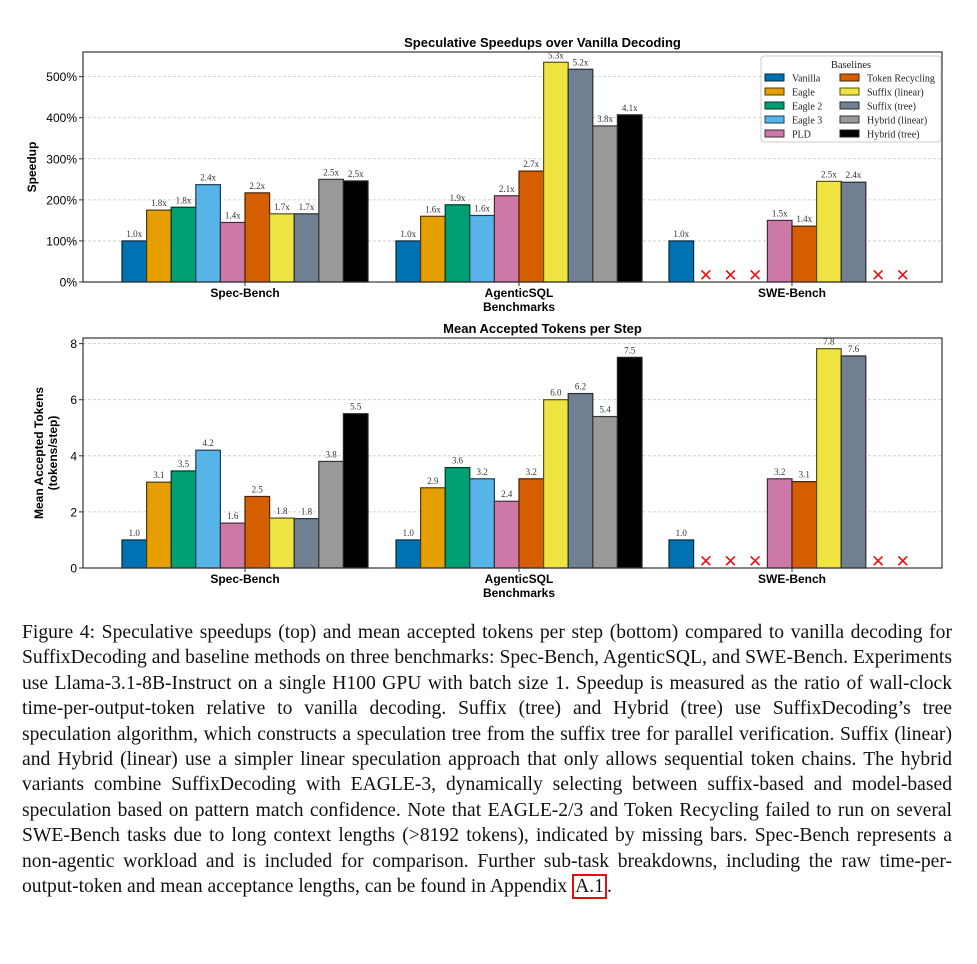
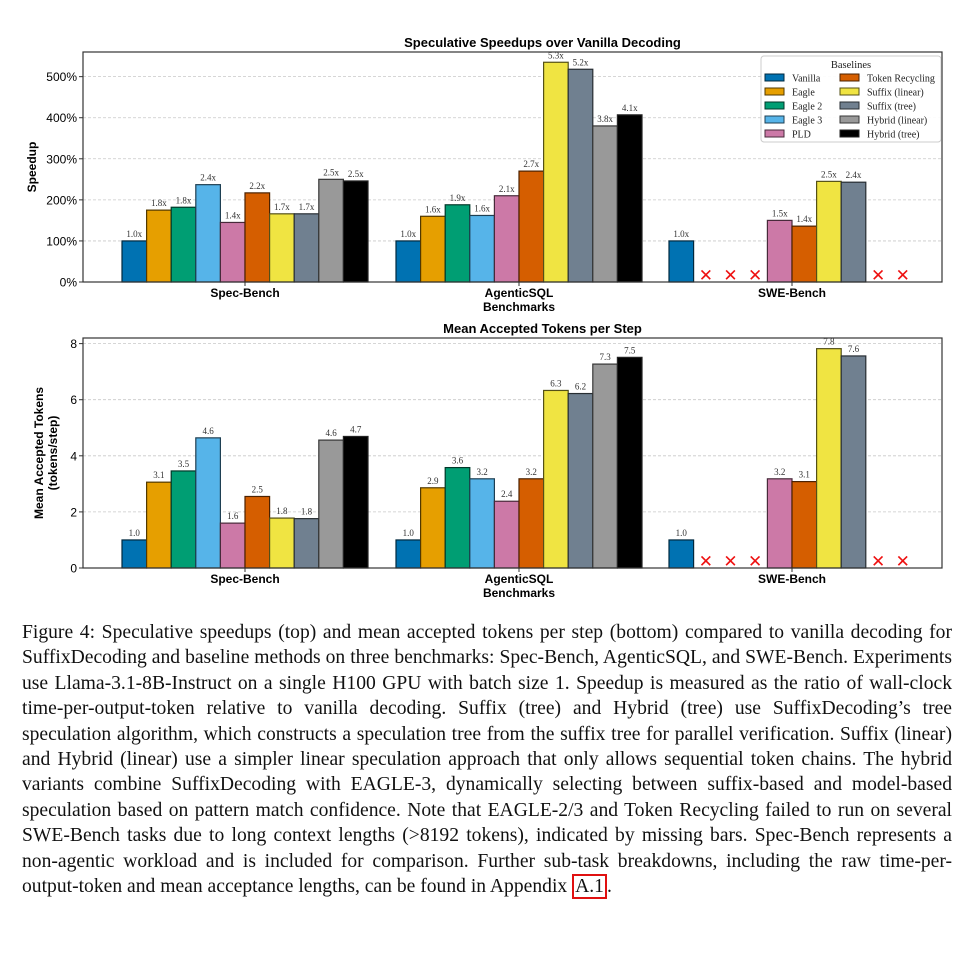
Mean Accepted Tokens per Step/Eagle 3/Spec-Bench: 4.2 -> 4.6
Mean Accepted Tokens per Step/Hybrid (linear)/Spec-Bench: 3.8 -> 4.6
Mean Accepted Tokens per Step/Hybrid (tree)/Spec-Bench: 5.5 -> 4.7
Mean Accepted Tokens per Step/Suffix (linear)/AgenticSQL: 6.0 -> 6.3
Mean Accepted Tokens per Step/Hybrid (linear)/AgenticSQL: 5.4 -> 7.3
